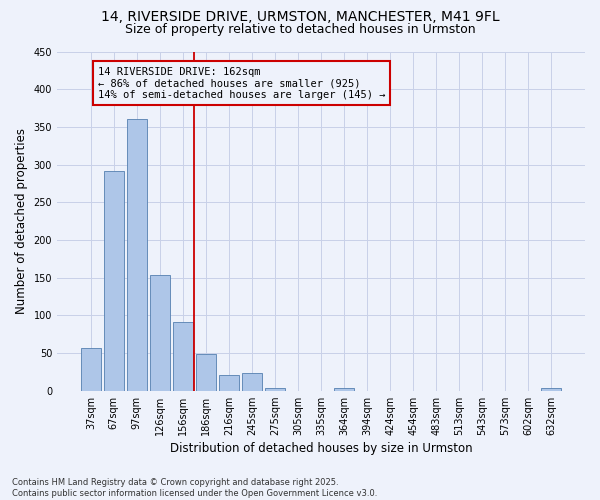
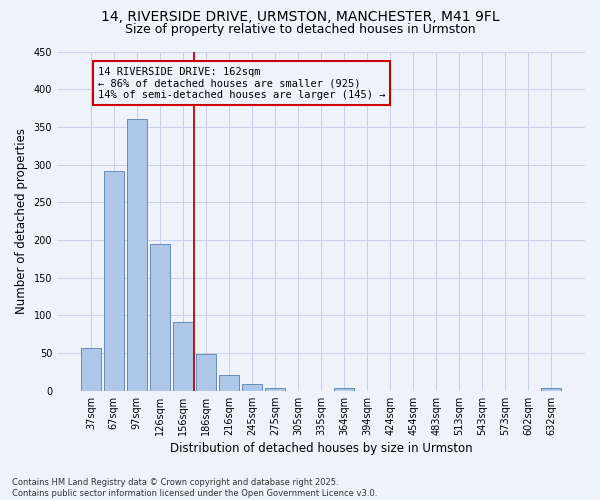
126sqm: 154 -> 194
245sqm: 24 -> 9
